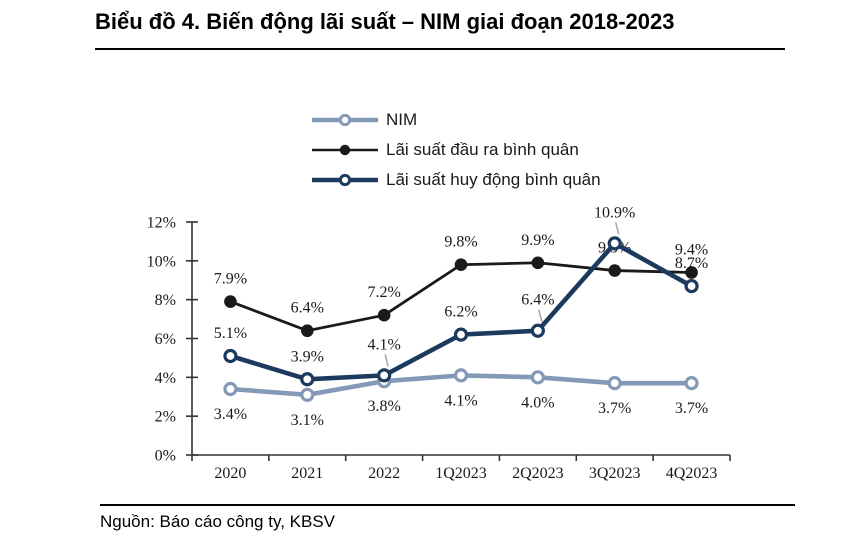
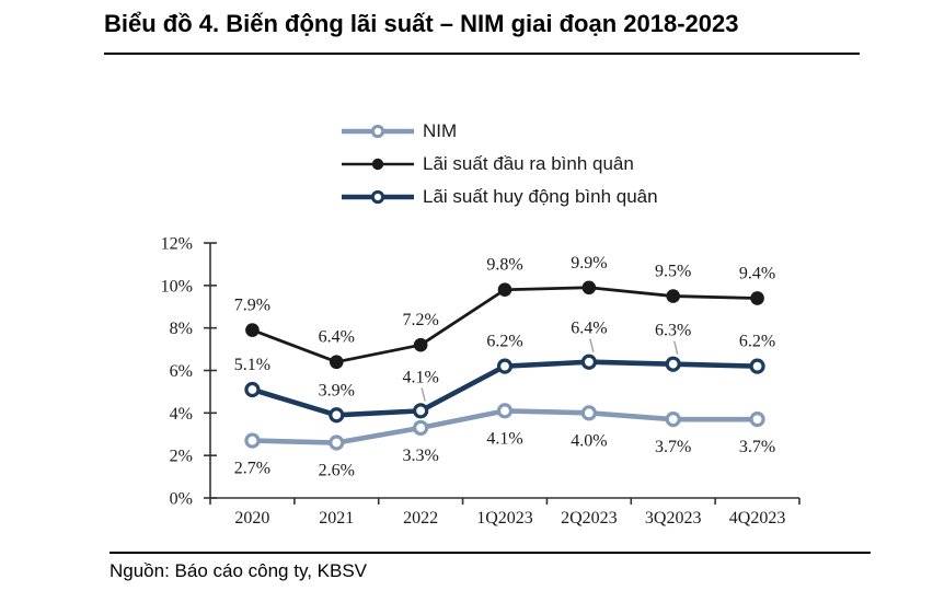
NIM/2020: 3.4% -> 2.7%
NIM/2021: 3.1% -> 2.6%
NIM/2022: 3.8% -> 3.3%
Lãi suất huy động bình quân/3Q2023: 10.9% -> 6.3%
Lãi suất huy động bình quân/4Q2023: 8.7% -> 6.2%
